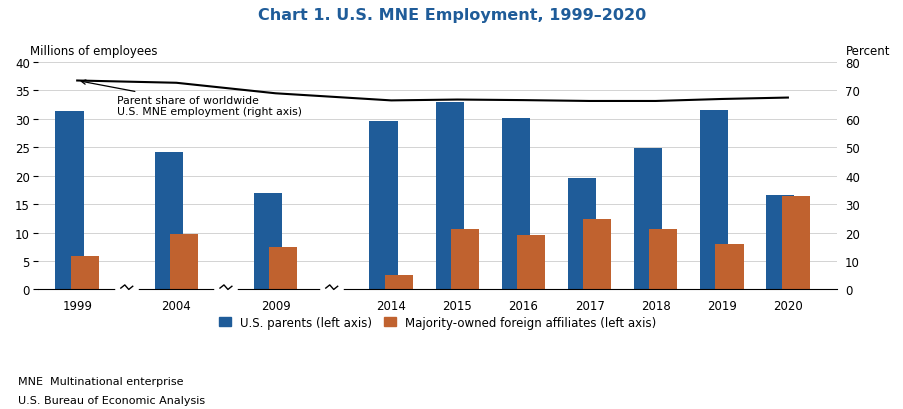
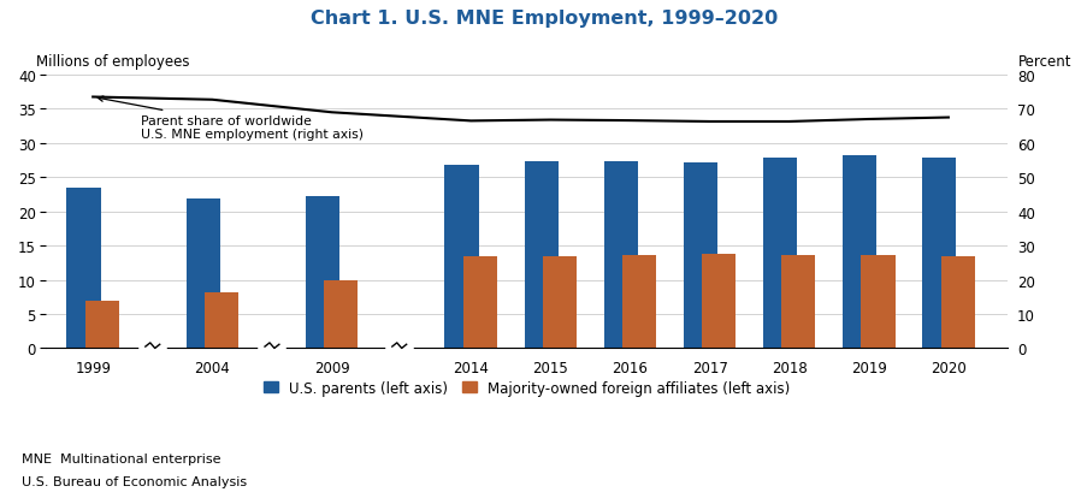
U.S. parents (left axis)/1999: 31.4 -> 23.5
Majority-owned foreign affiliates (left axis)/1999: 5.8 -> 7.0
U.S. parents (left axis)/2004: 24.2 -> 21.8
Majority-owned foreign affiliates (left axis)/2004: 9.8 -> 8.2
U.S. parents (left axis)/2009: 17.0 -> 22.3
Majority-owned foreign affiliates (left axis)/2009: 7.4 -> 9.9
U.S. parents (left axis)/2014: 29.6 -> 26.8
Majority-owned foreign affiliates (left axis)/2014: 2.6 -> 13.4
U.S. parents (left axis)/2015: 33.0 -> 27.3
Majority-owned foreign affiliates (left axis)/2015: 10.6 -> 13.5
U.S. parents (left axis)/2016: 30.2 -> 27.3
Majority-owned foreign affiliates (left axis)/2016: 9.6 -> 13.7
U.S. parents (left axis)/2017: 19.6 -> 27.2
Majority-owned foreign affiliates (left axis)/2017: 12.4 -> 13.8
U.S. parents (left axis)/2018: 24.8 -> 27.8
Majority-owned foreign affiliates (left axis)/2018: 10.6 -> 13.7
U.S. parents (left axis)/2019: 31.6 -> 28.3
Majority-owned foreign affiliates (left axis)/2019: 8.0 -> 13.6
U.S. parents (left axis)/2020: 16.6 -> 27.8
Majority-owned foreign affiliates (left axis)/2020: 16.4 -> 13.4
